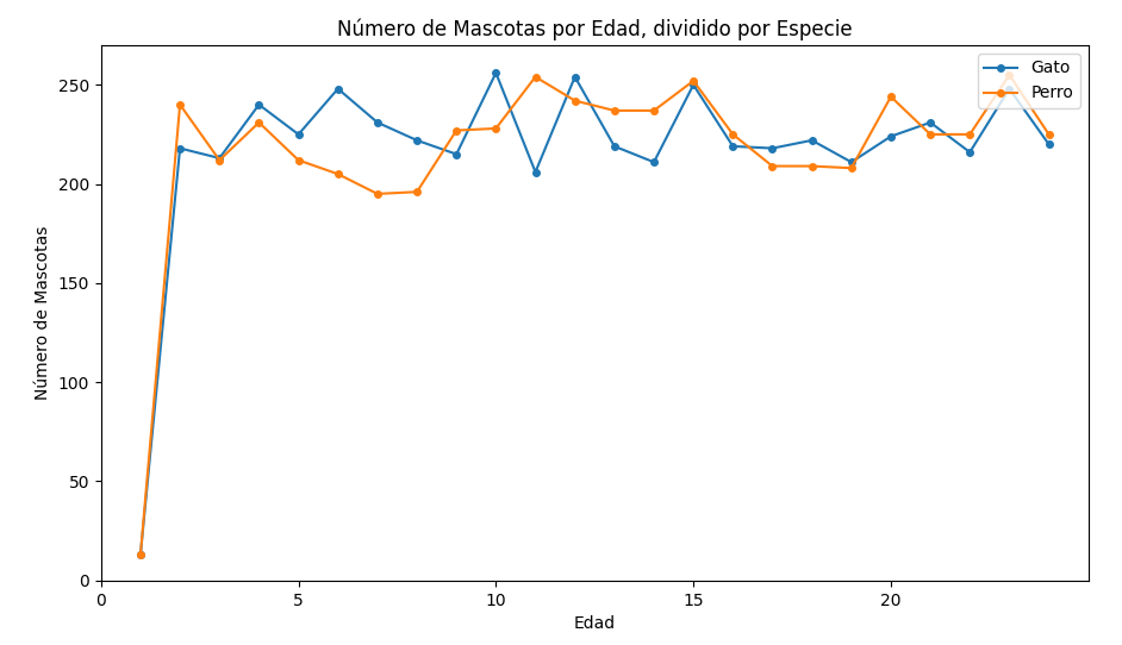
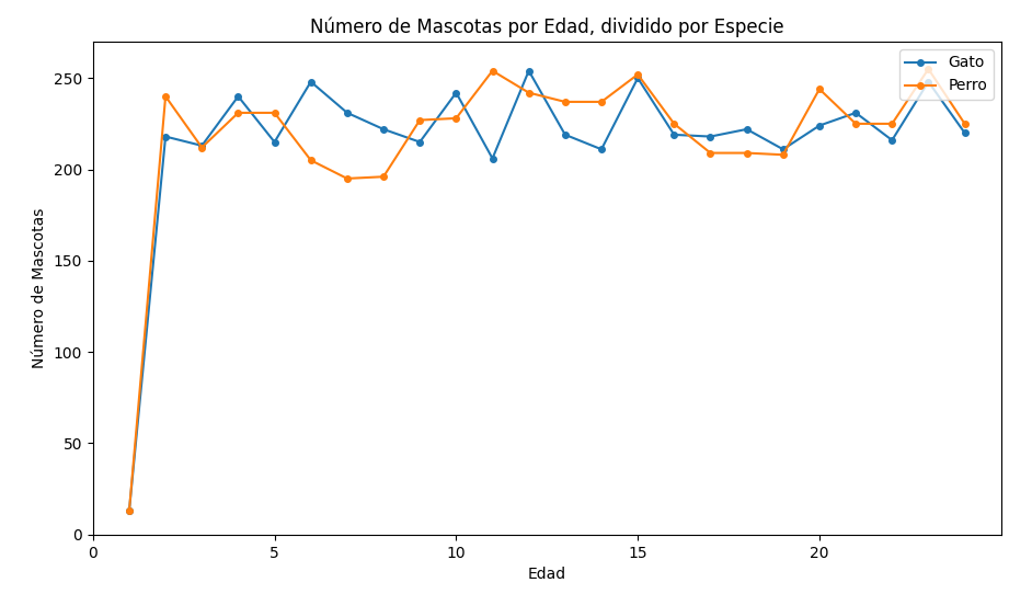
Gato/5: 225 -> 215
Perro/5: 212 -> 231
Gato/10: 256 -> 242
